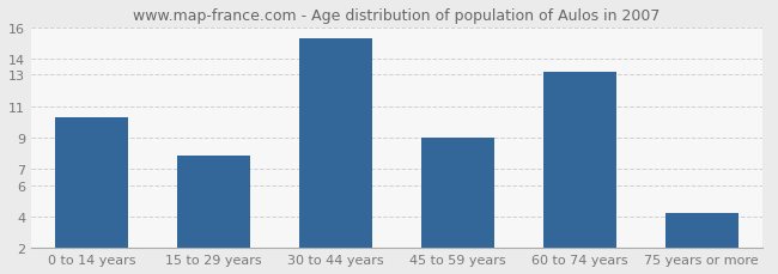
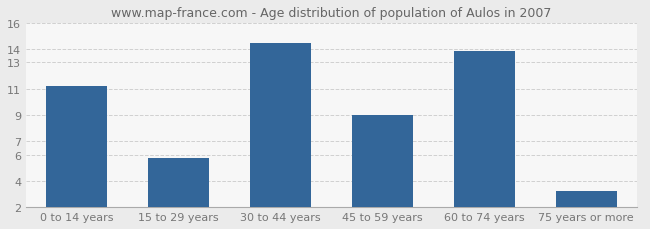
0 to 14 years: 10.3 -> 11.2
15 to 29 years: 7.9 -> 5.7
30 to 44 years: 15.3 -> 14.5
60 to 74 years: 13.2 -> 13.9
75 years or more: 4.2 -> 3.2
